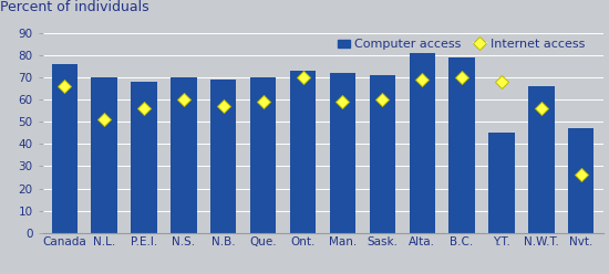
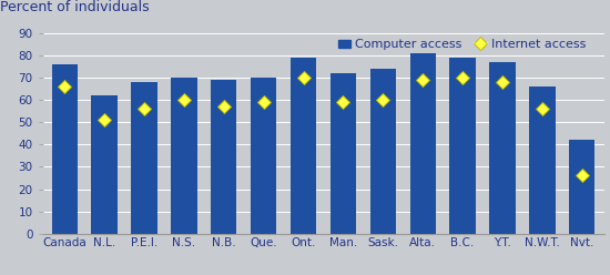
N.L.: 70 -> 62
Ont.: 73 -> 79
Sask.: 71 -> 74
Y.T.: 45 -> 77
Nvt.: 47 -> 42
